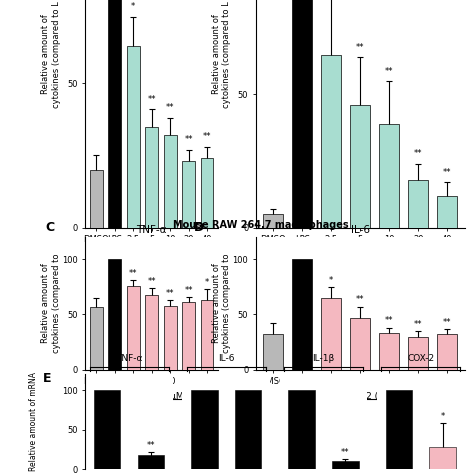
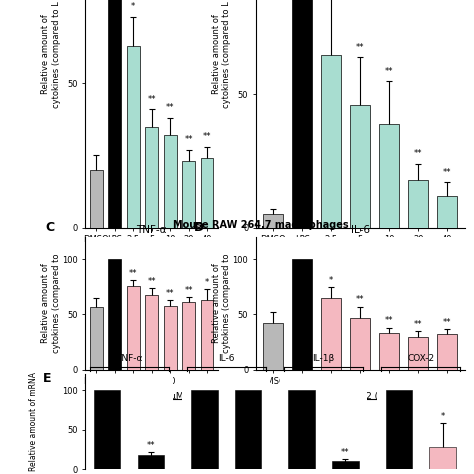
IL-6/DMSO: 32 -> 42
